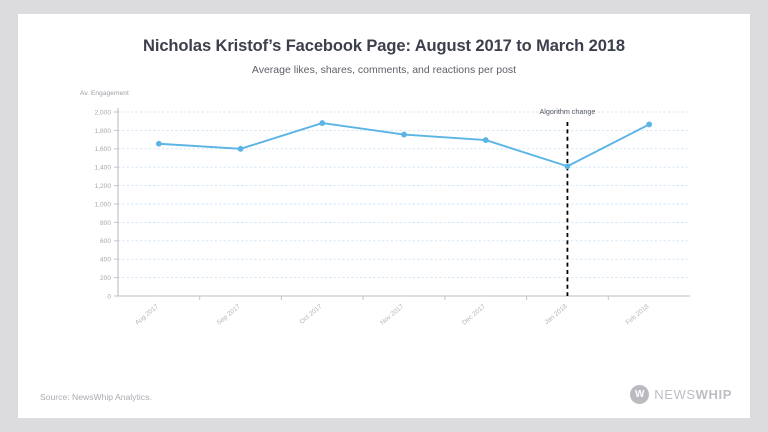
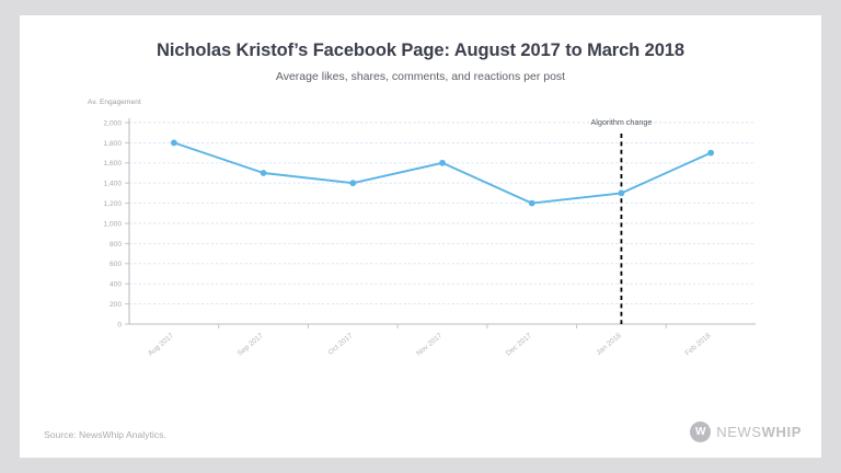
Aug 2017: 1700 -> 1800
Sep 2017: 1600 -> 1500
Oct 2017: 1900 -> 1400
Nov 2017: 1800 -> 1600
Dec 2017: 1700 -> 1200
Jan 2018: 1400 -> 1300
Feb 2018: 1900 -> 1700
